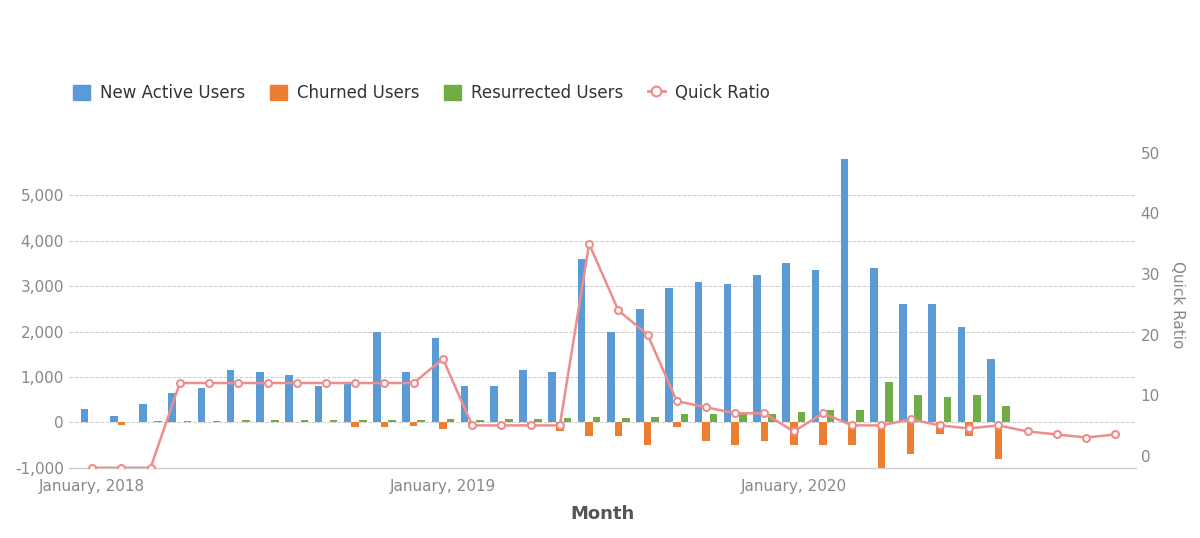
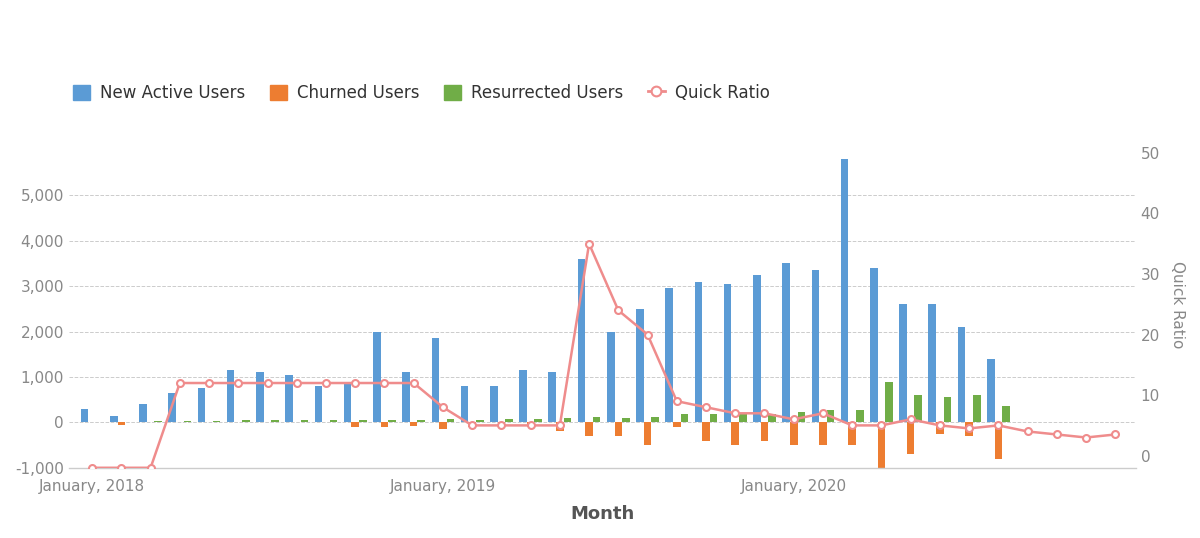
Quick Ratio/January, 2019: 16.0 -> 8.0
Quick Ratio/January, 2020: 4.0 -> 6.0
